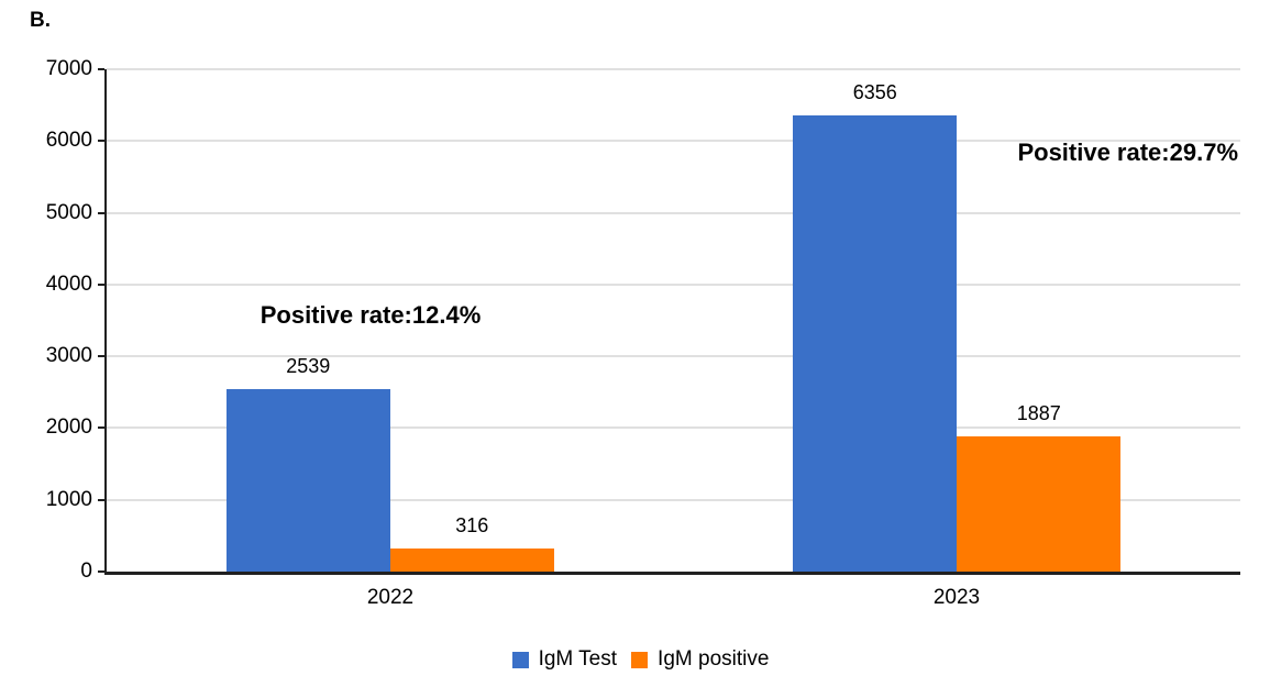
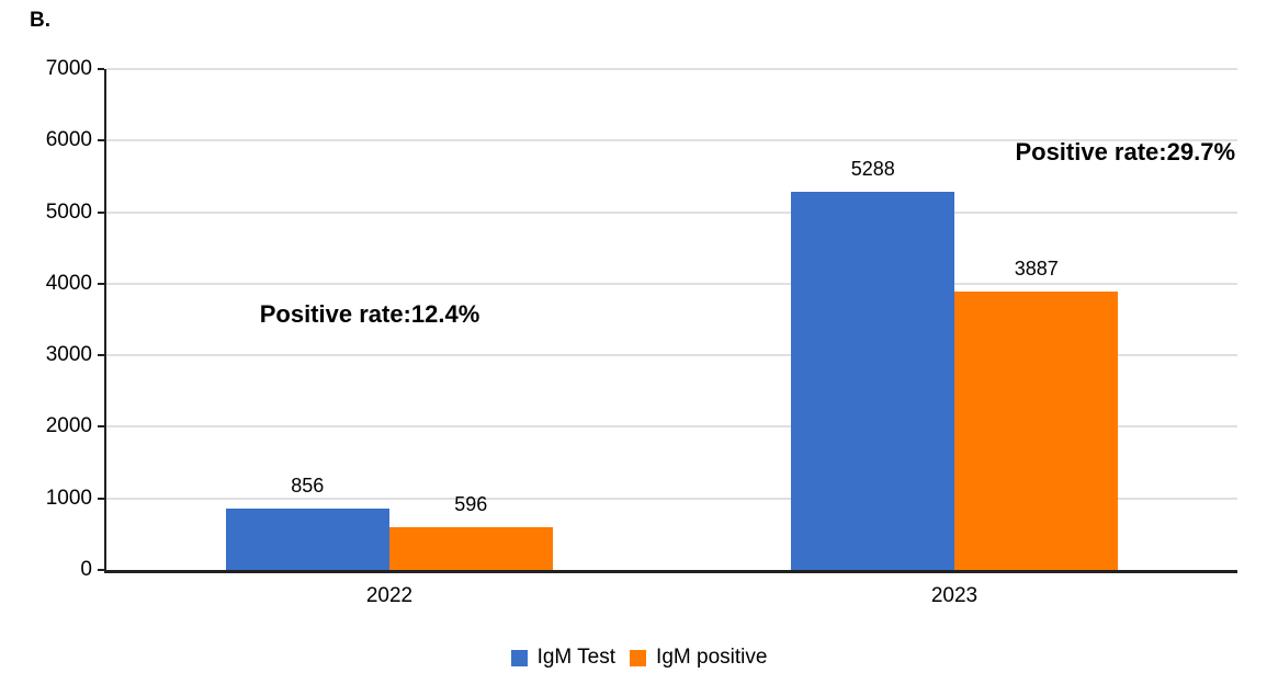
IgM Test/2022: 2539 -> 856
IgM positive/2022: 316 -> 596
IgM Test/2023: 6356 -> 5288
IgM positive/2023: 1887 -> 3887
